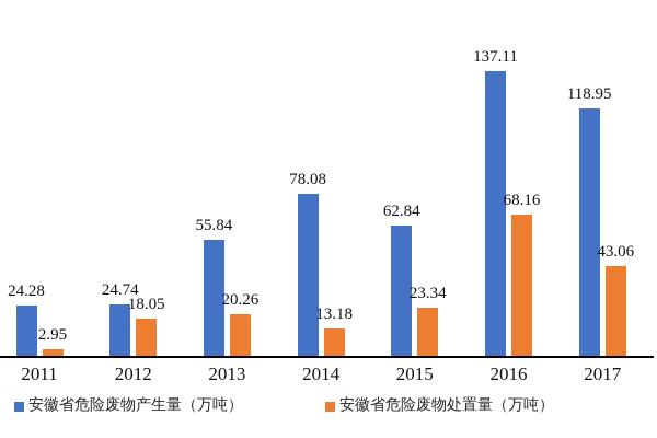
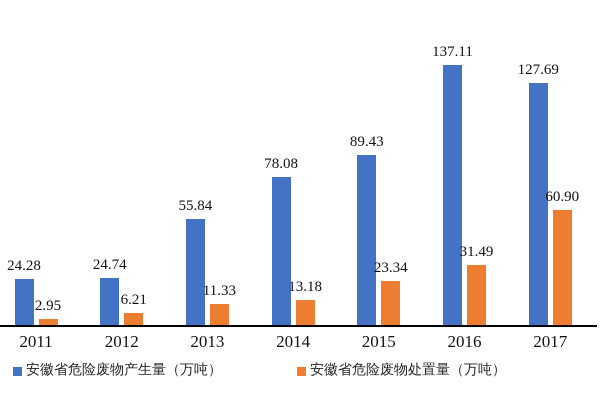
安徽省危险废物处置量（万吨）/2012: 18.05 -> 6.21
安徽省危险废物处置量（万吨）/2013: 20.26 -> 11.33
安徽省危险废物产生量（万吨）/2015: 62.84 -> 89.43
安徽省危险废物处置量（万吨）/2016: 68.16 -> 31.49
安徽省危险废物产生量（万吨）/2017: 118.95 -> 127.69
安徽省危险废物处置量（万吨）/2017: 43.06 -> 60.90
